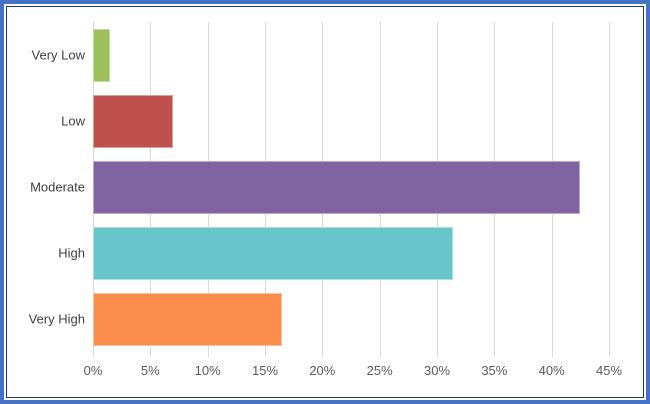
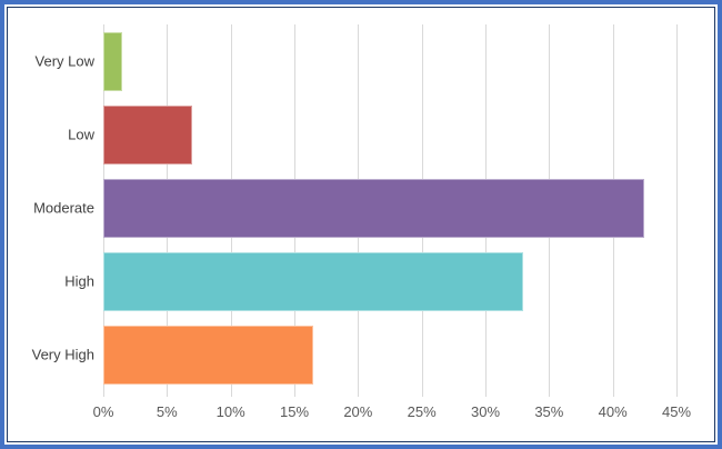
High: 31.4% -> 33.0%
